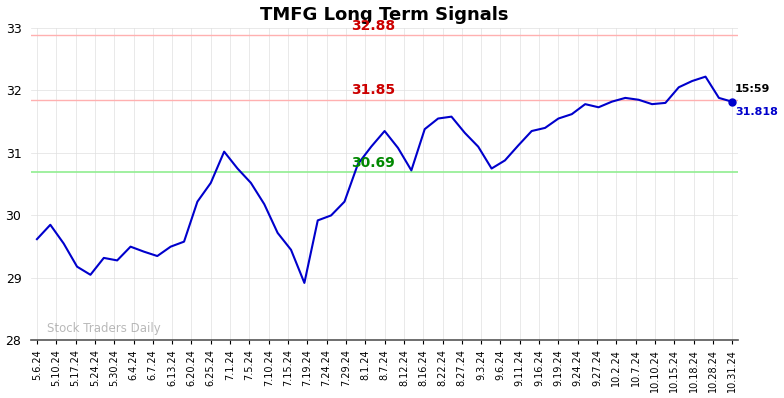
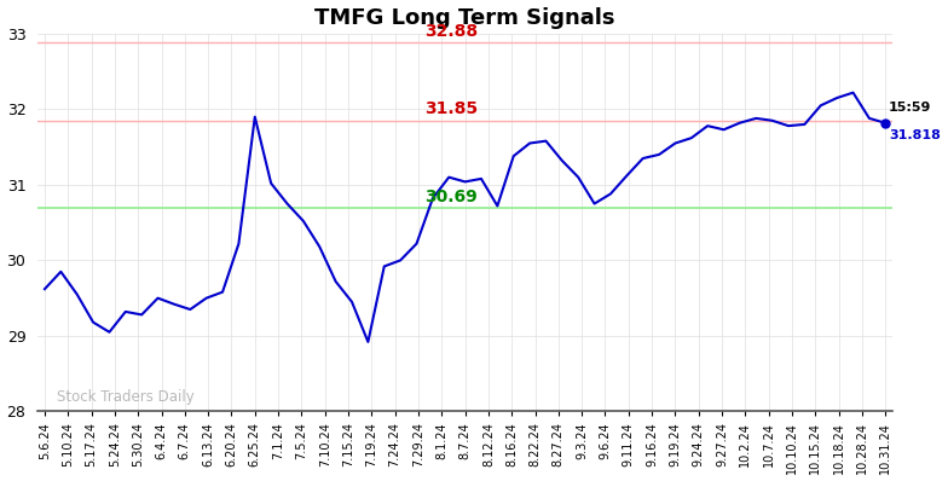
6.25.24: 30.52 -> 31.90
8.7.24: 31.35 -> 31.04
